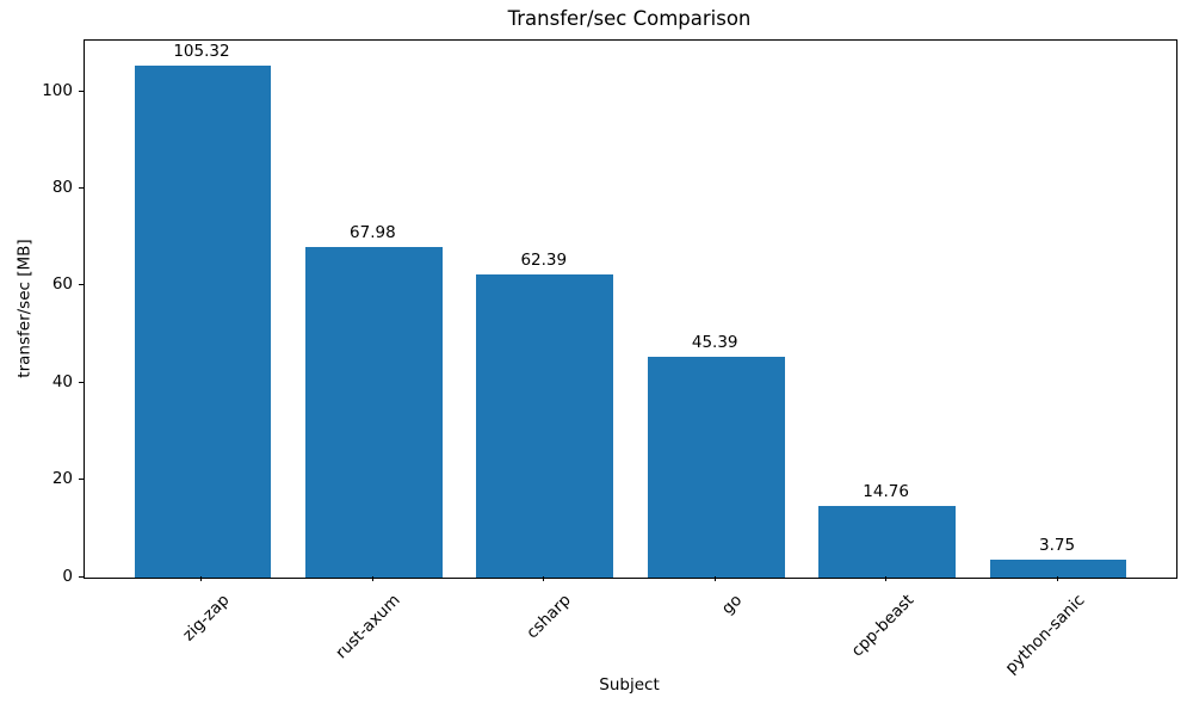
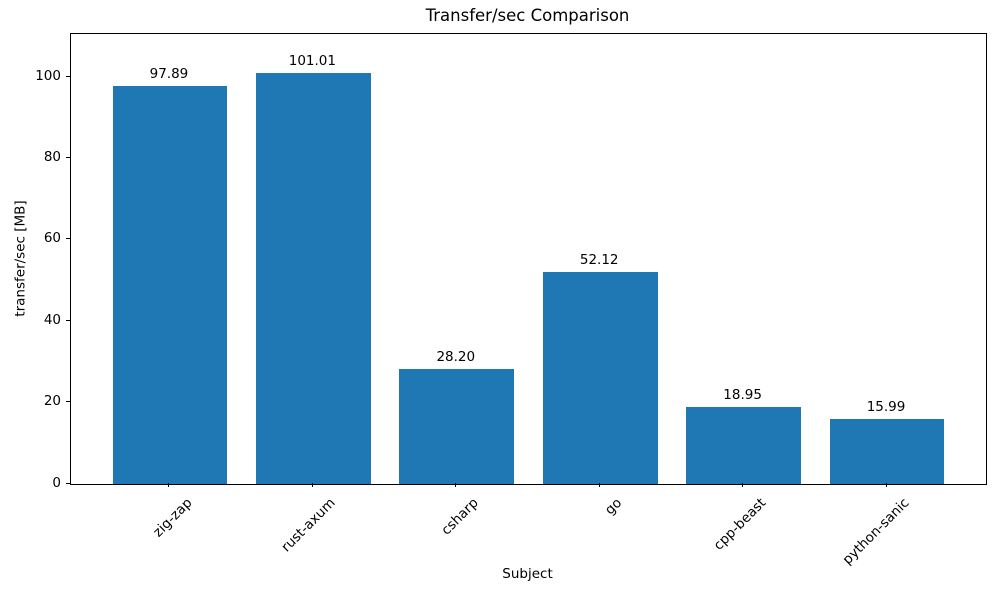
zig-zap: 105.32 -> 97.89
rust-axum: 67.98 -> 101.01
csharp: 62.39 -> 28.20
go: 45.39 -> 52.12
cpp-beast: 14.76 -> 18.95
python-sanic: 3.75 -> 15.99
